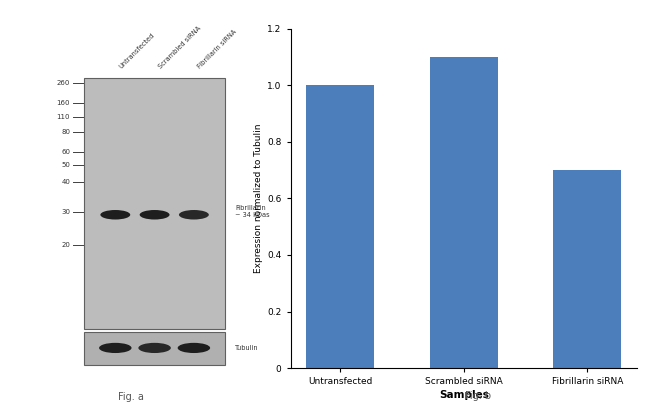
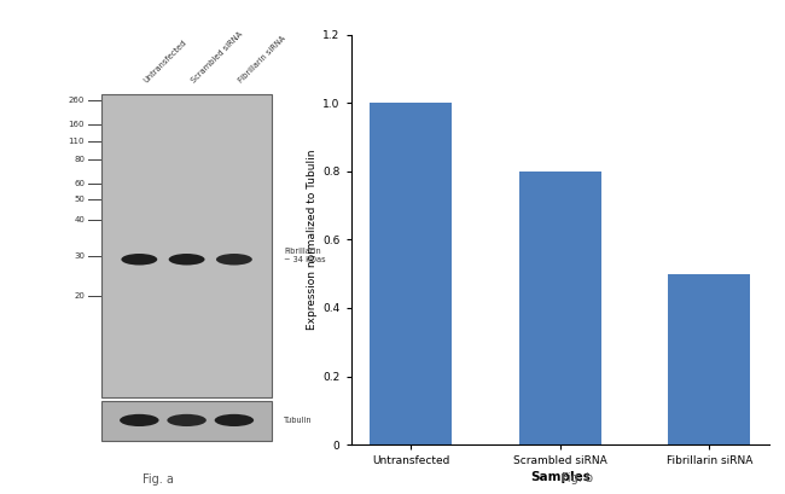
Scrambled siRNA: 1.1 -> 0.8
Fibrillarin siRNA: 0.7 -> 0.5
